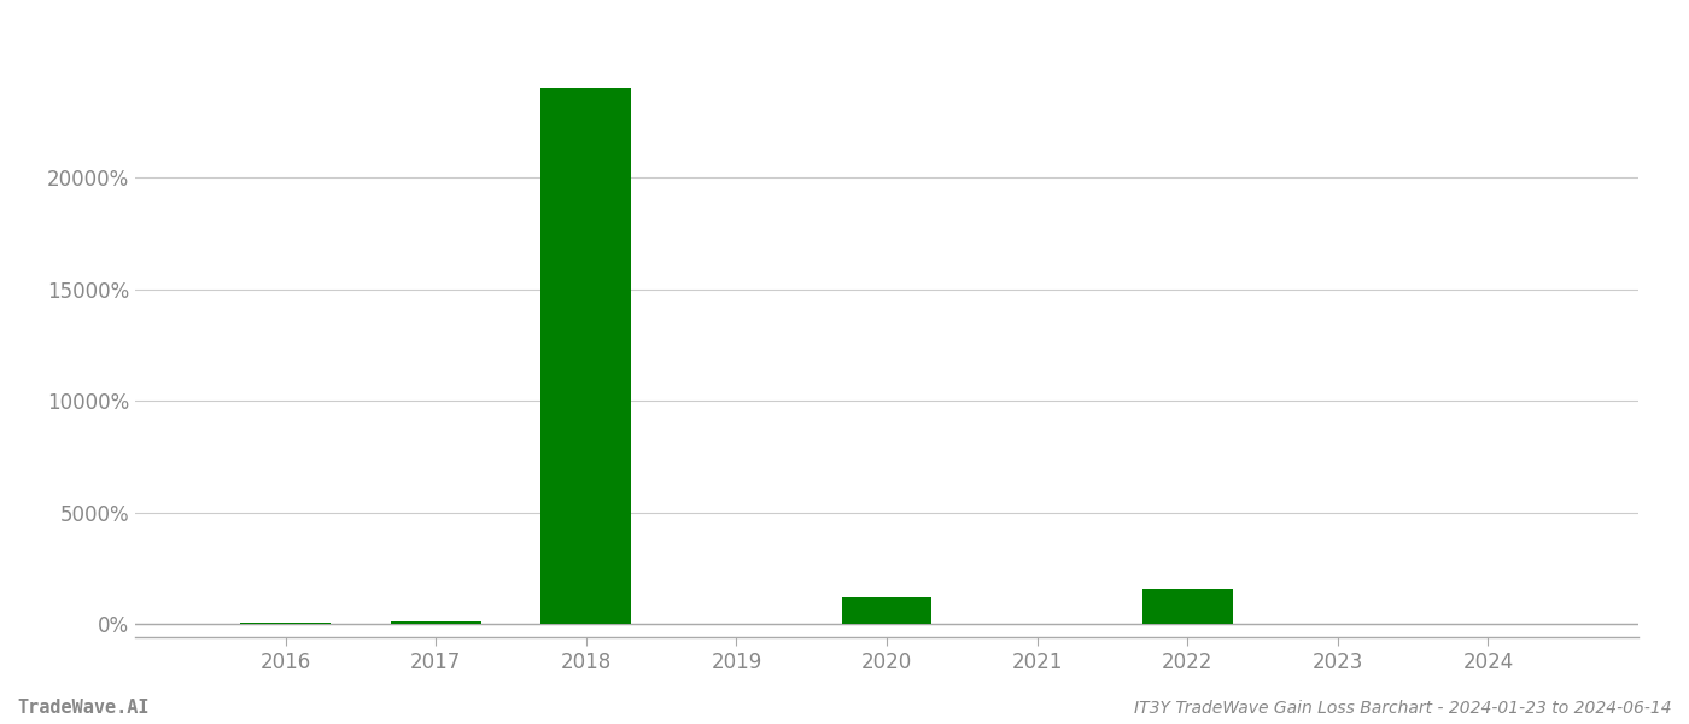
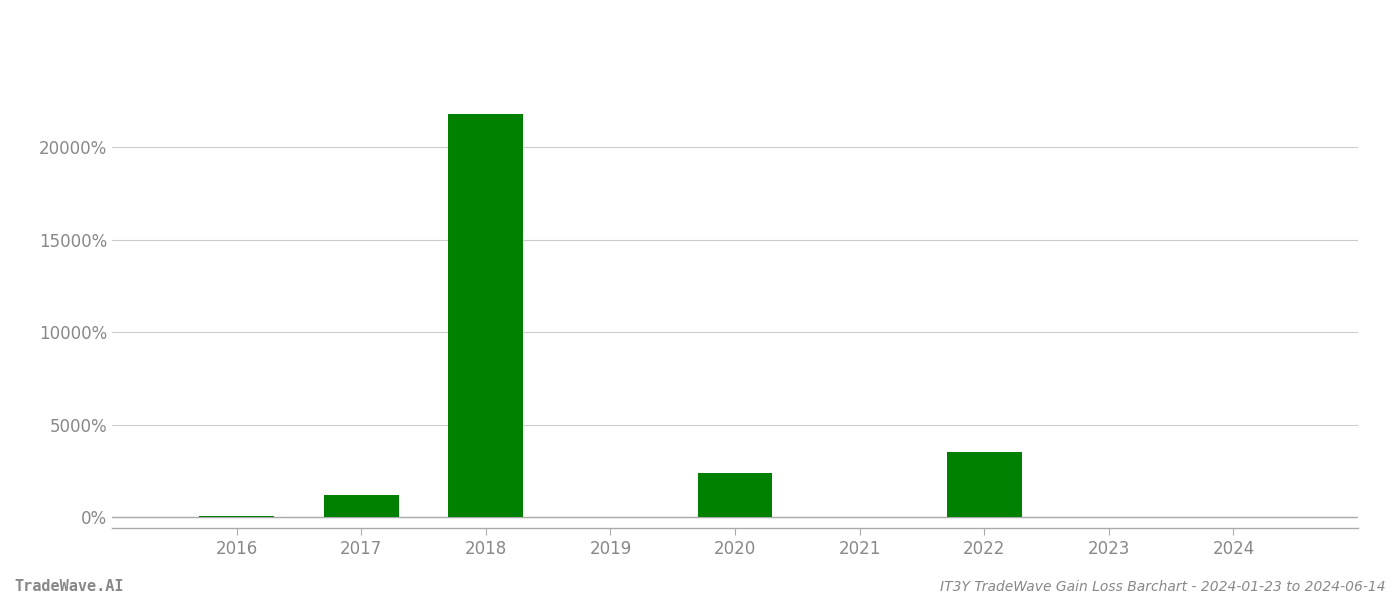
2017: 100% -> 1200%
2018: 24000% -> 21800%
2020: 1200% -> 2400%
2022: 1600% -> 3500%
